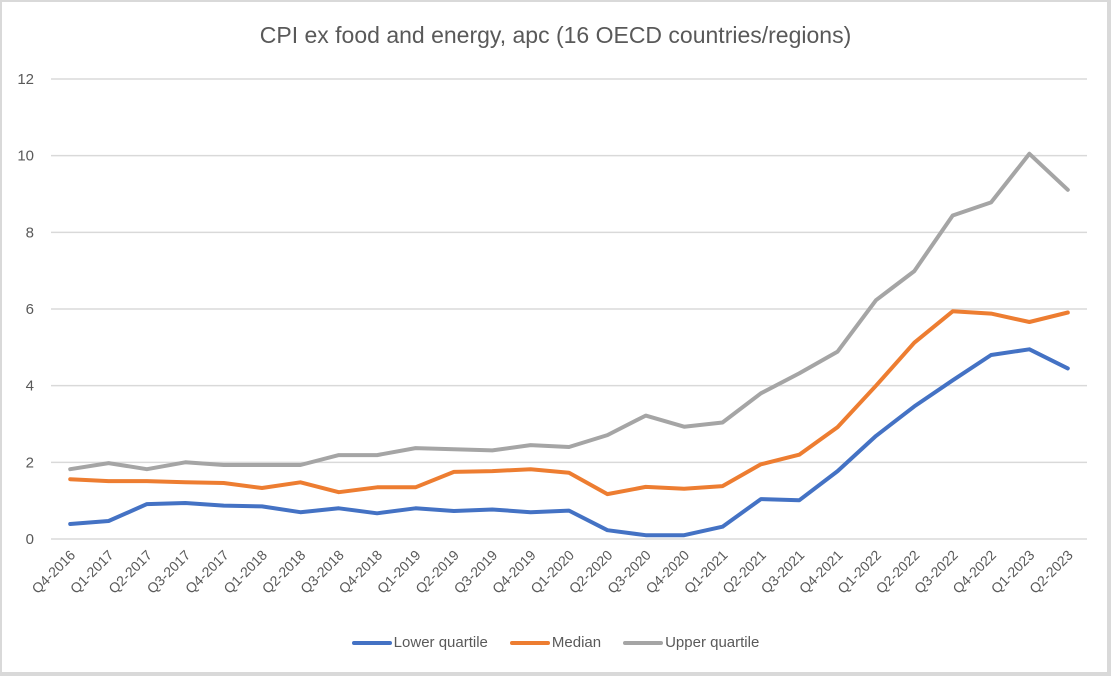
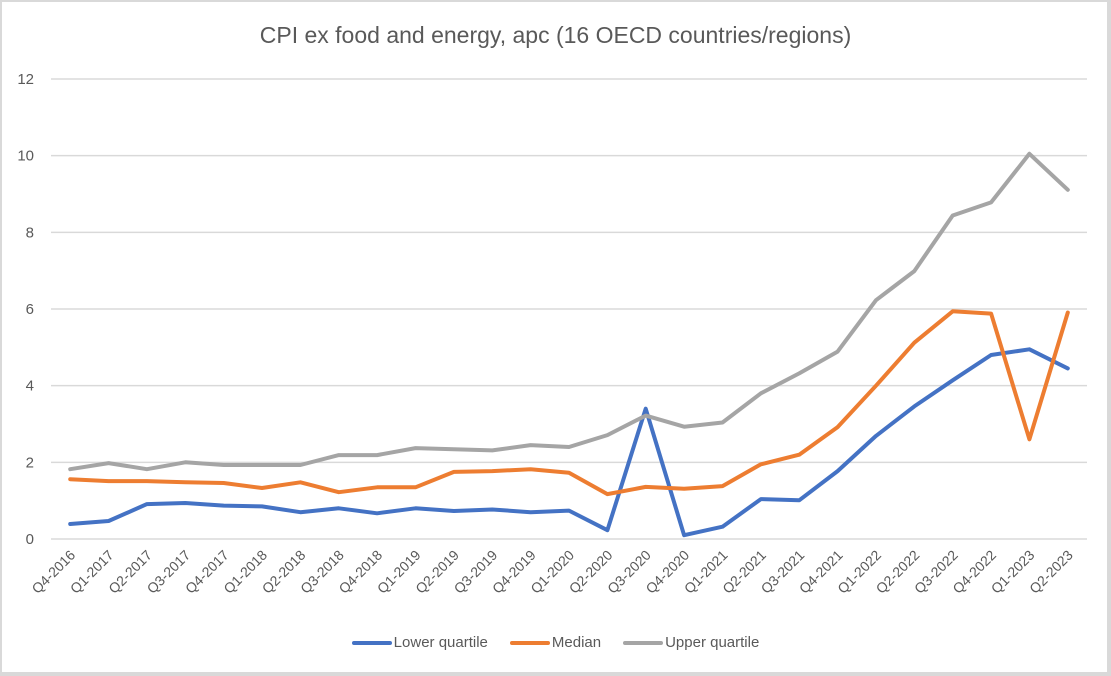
Lower quartile/Q3-2020: 0.1 -> 3.4
Median/Q1-2023: 5.7 -> 2.6
